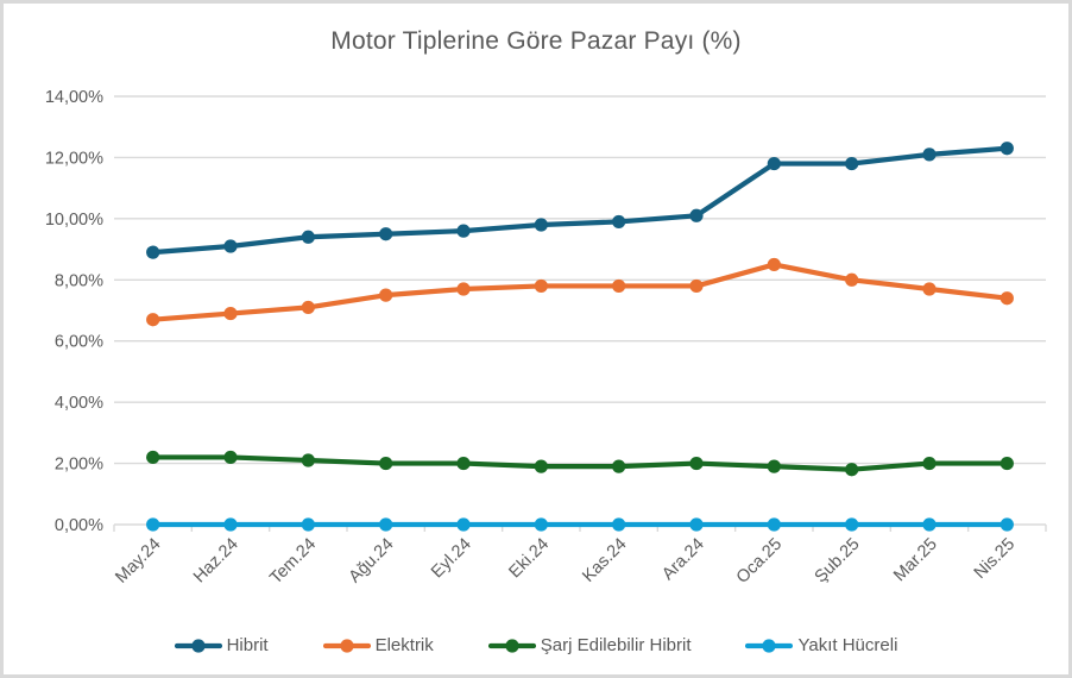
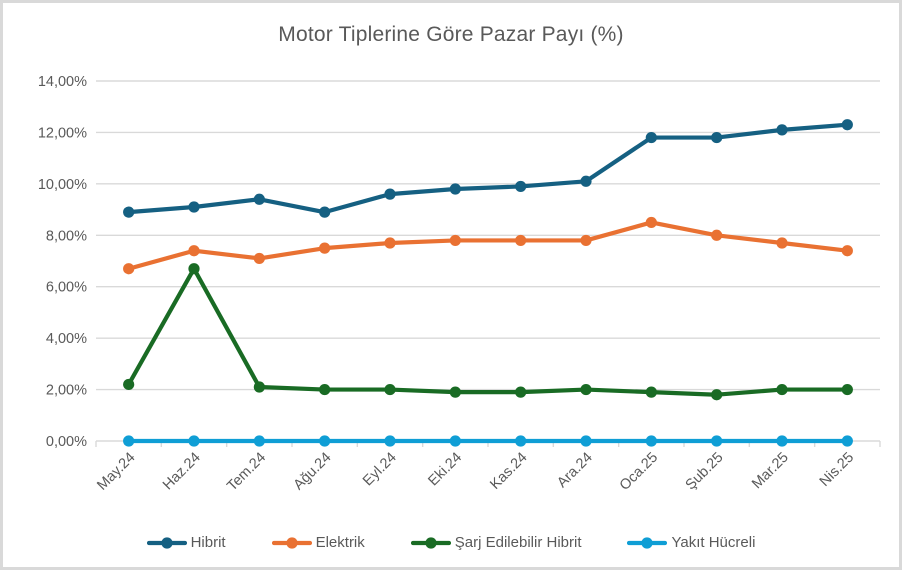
Elektrik/Haz.24: 6,9% -> 7,4%
Şarj Edilebilir Hibrit/Haz.24: 2,2% -> 6,7%
Hibrit/Ağu.24: 9,5% -> 8,9%
